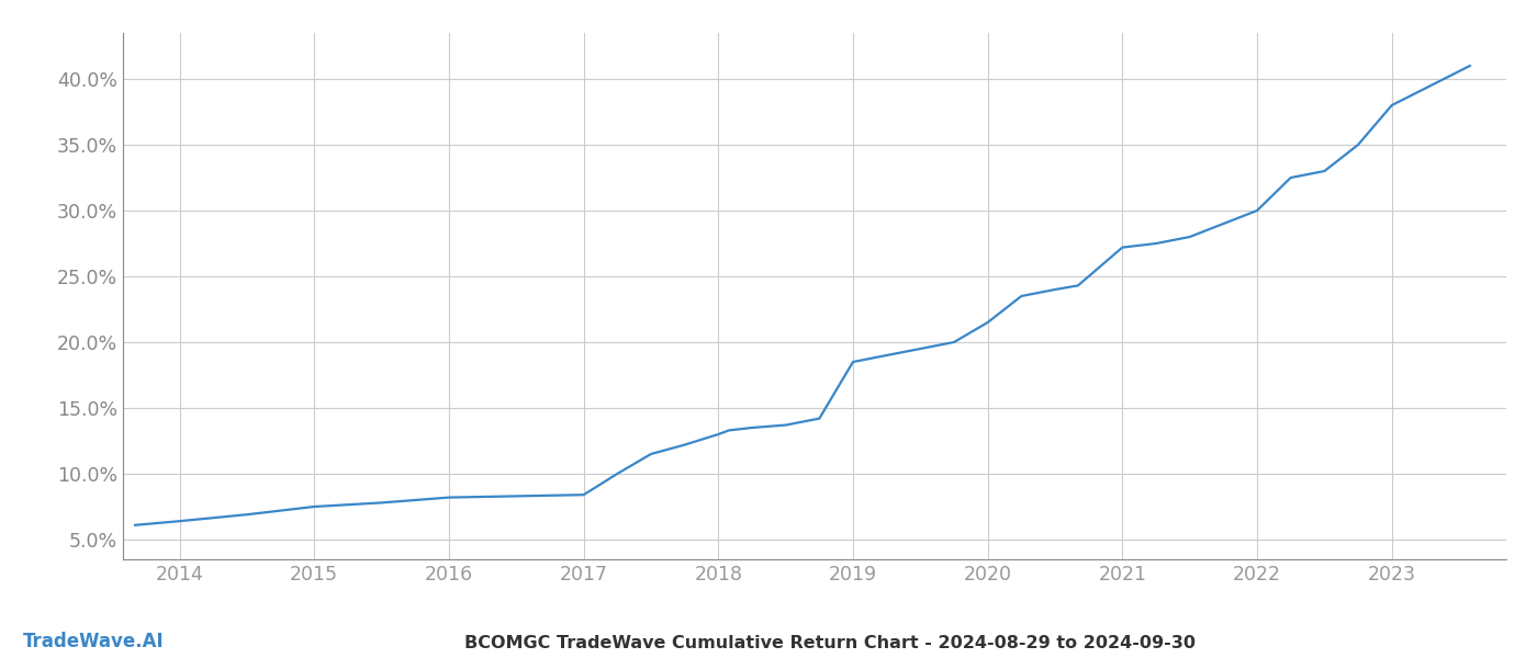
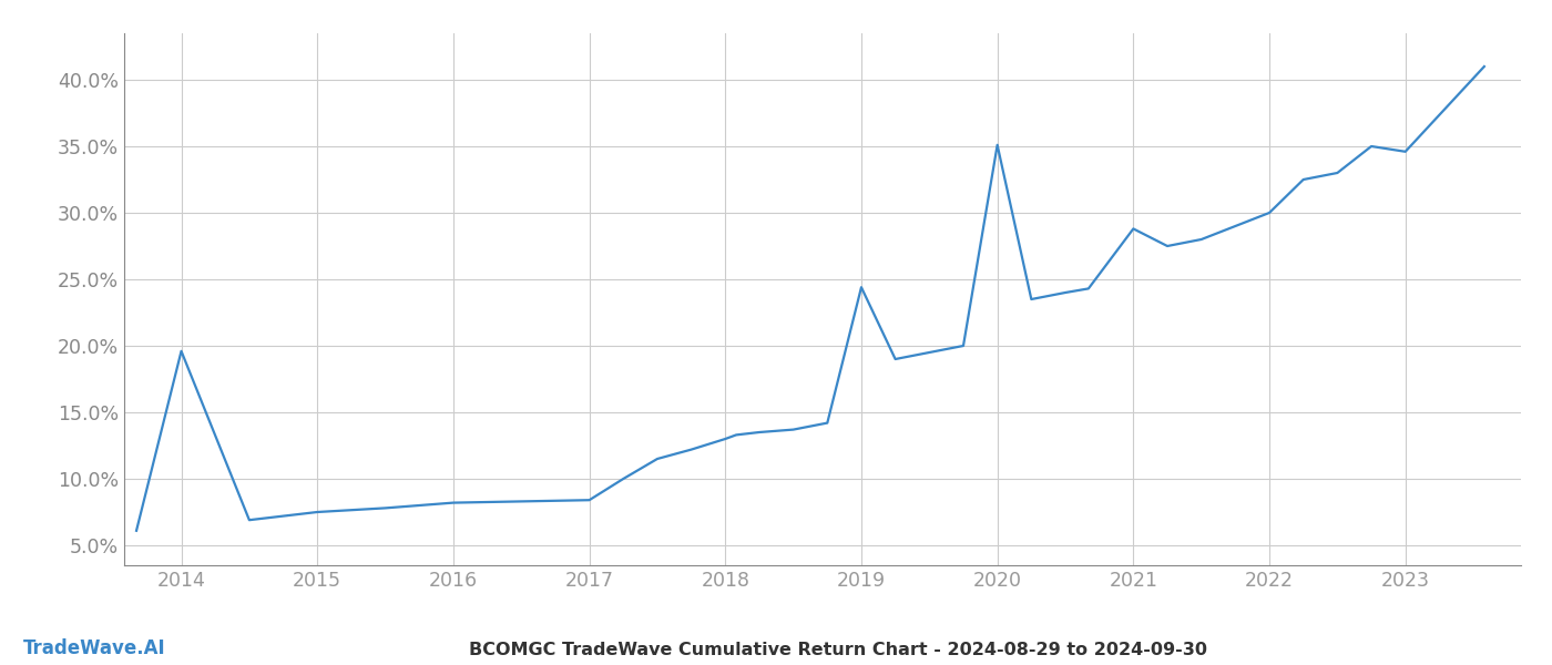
2014: 6.4% -> 19.6%
2019: 18.5% -> 24.4%
2020: 21.5% -> 35.1%
2021: 27.2% -> 28.8%
2023: 38.0% -> 34.6%
